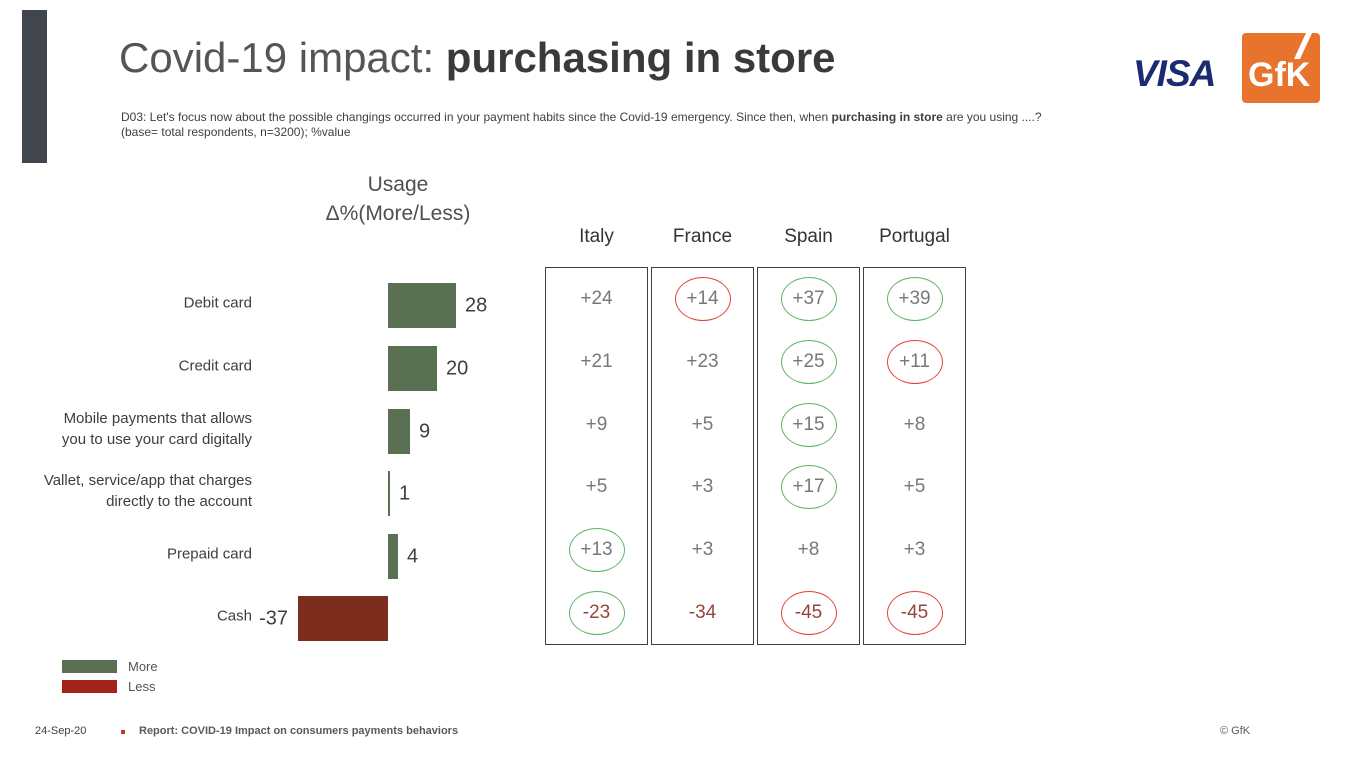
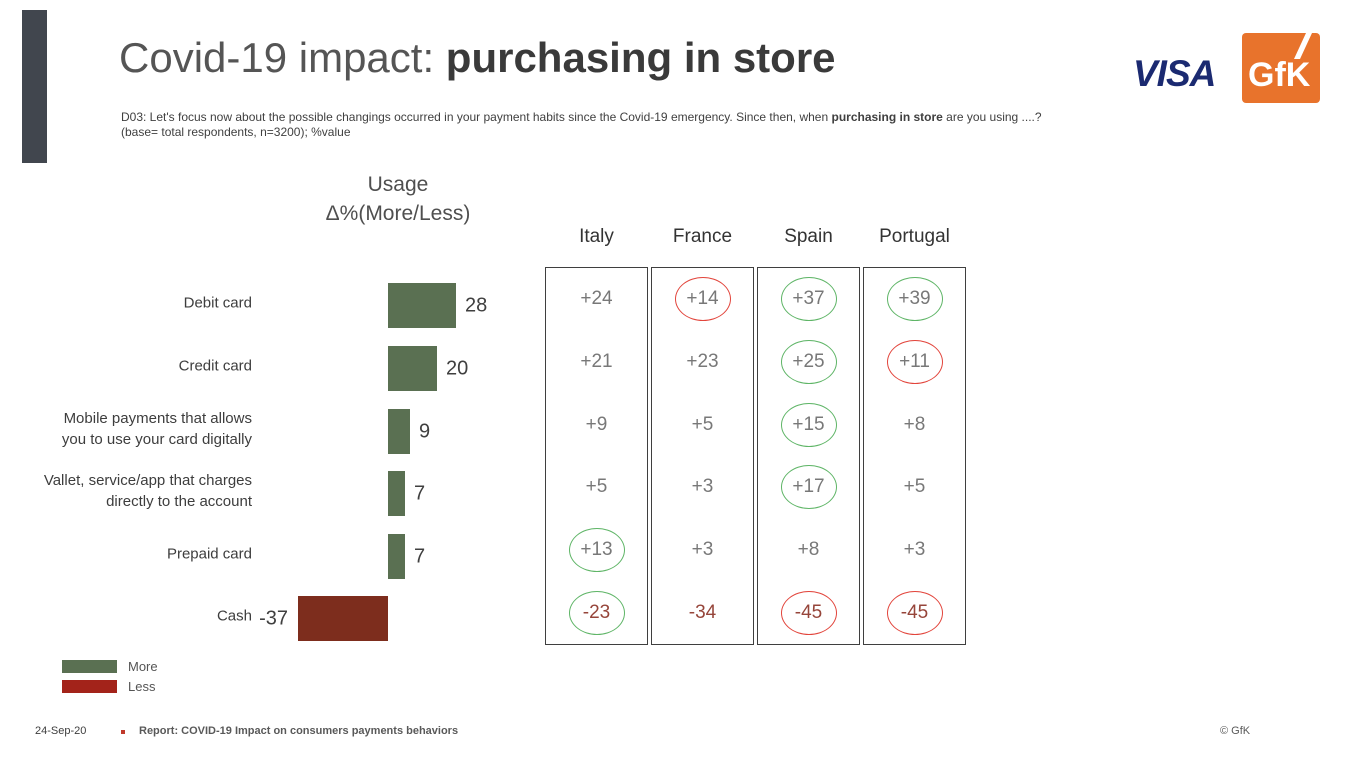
Vallet, service/app that charges directly to the account: 1 -> 7
Prepaid card: 4 -> 7
